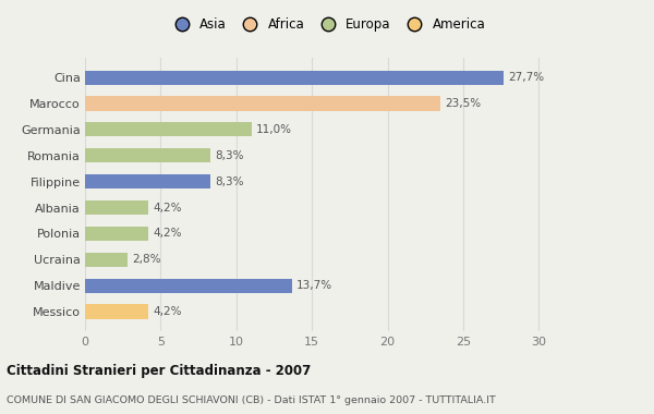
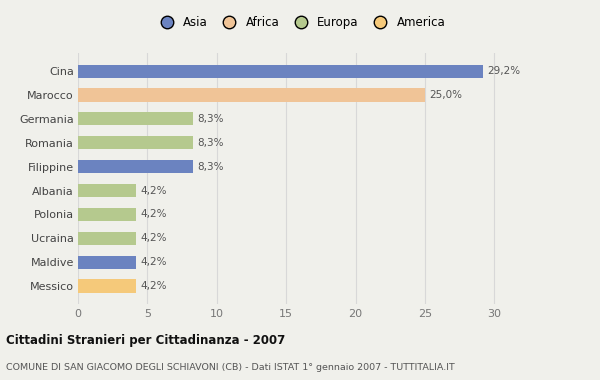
Cina: 27,7% -> 29,2%
Marocco: 23,5% -> 25,0%
Germania: 11,0% -> 8,3%
Ucraina: 2,8% -> 4,2%
Maldive: 13,7% -> 4,2%
